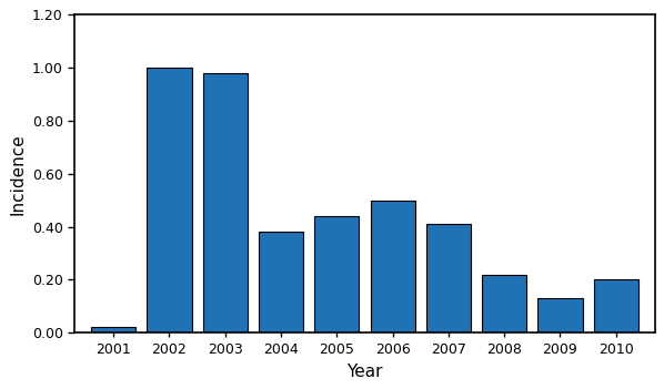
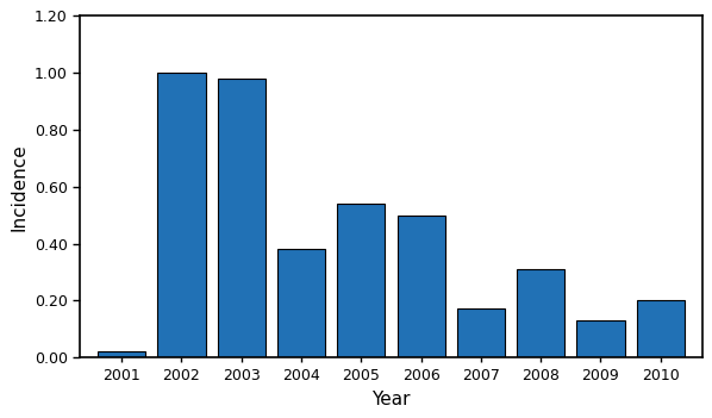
2005: 0.44 -> 0.54
2007: 0.41 -> 0.17
2008: 0.22 -> 0.31
